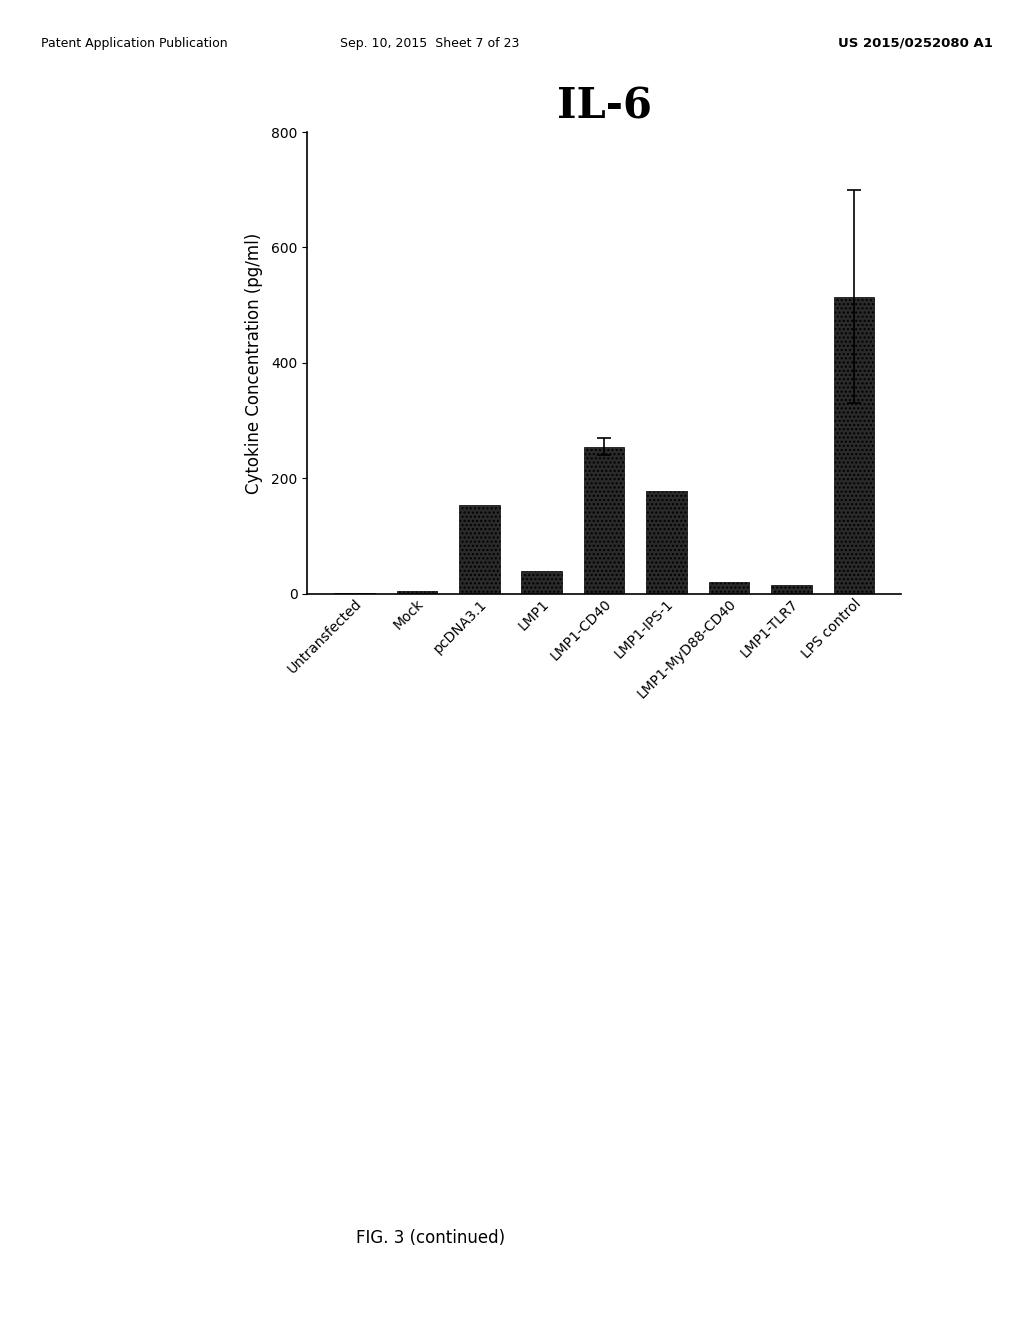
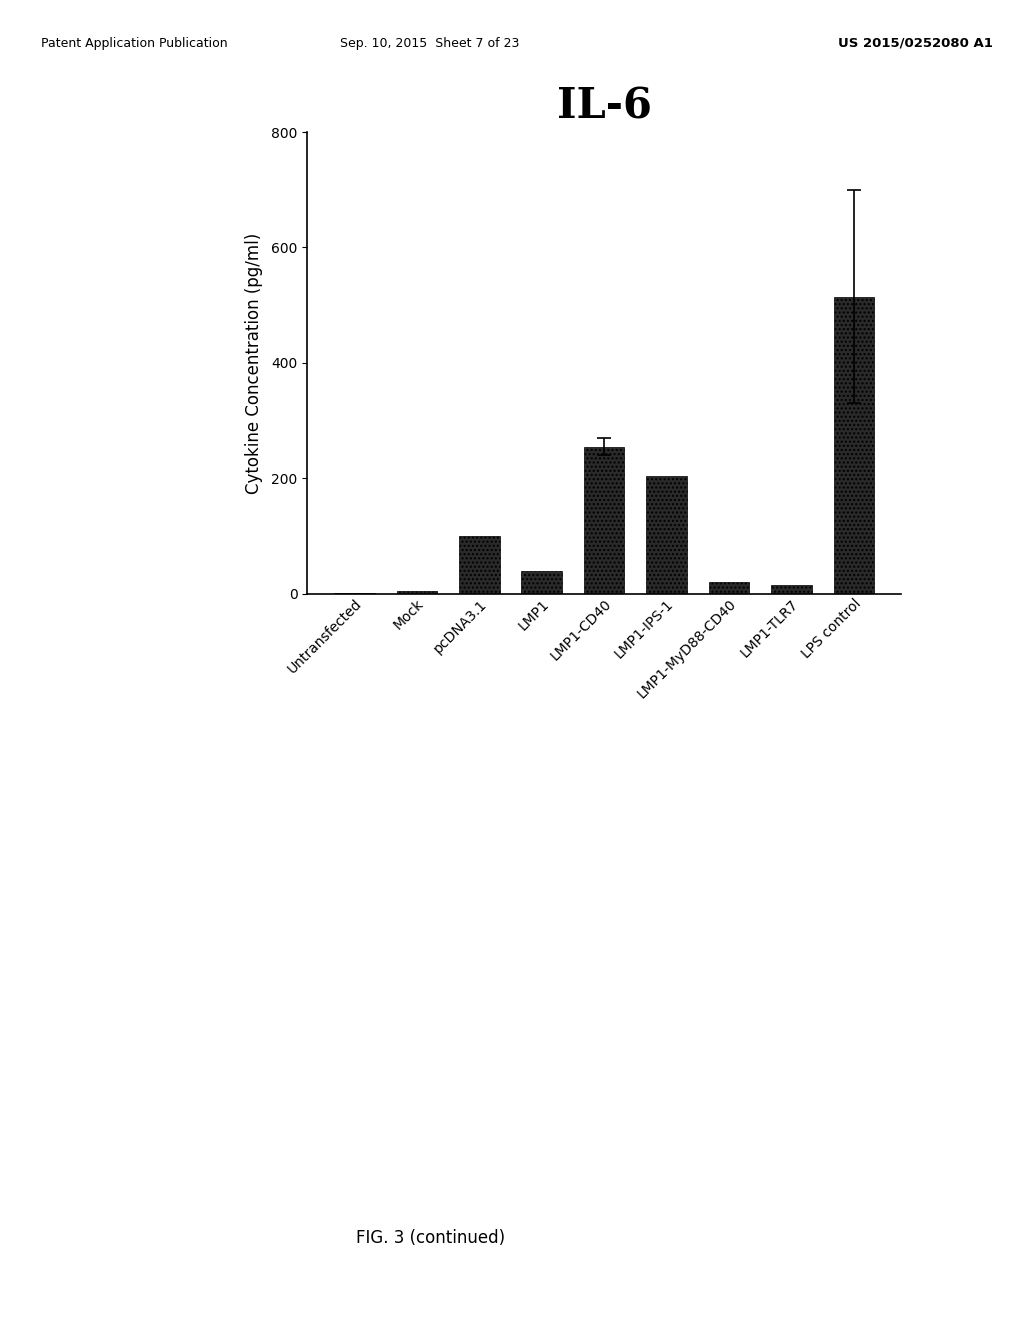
pcDNA3.1: 154 -> 100
LMP1-IPS-1: 178 -> 205
